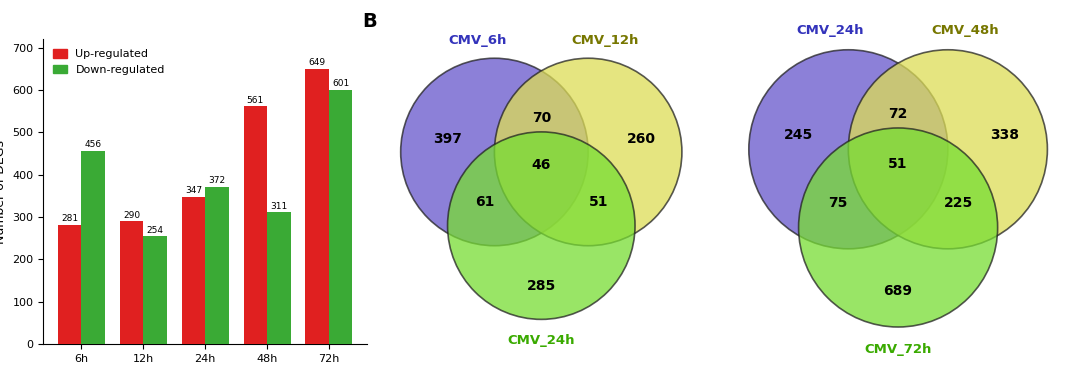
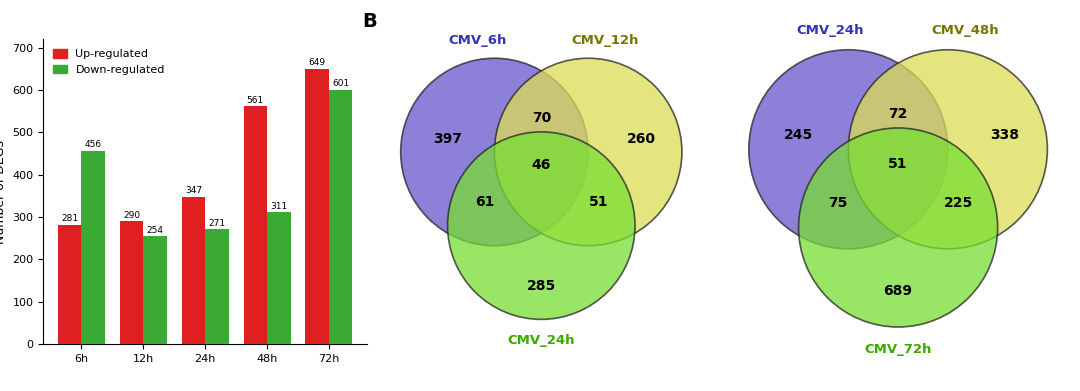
Down-regulated/24h: 372 -> 271
